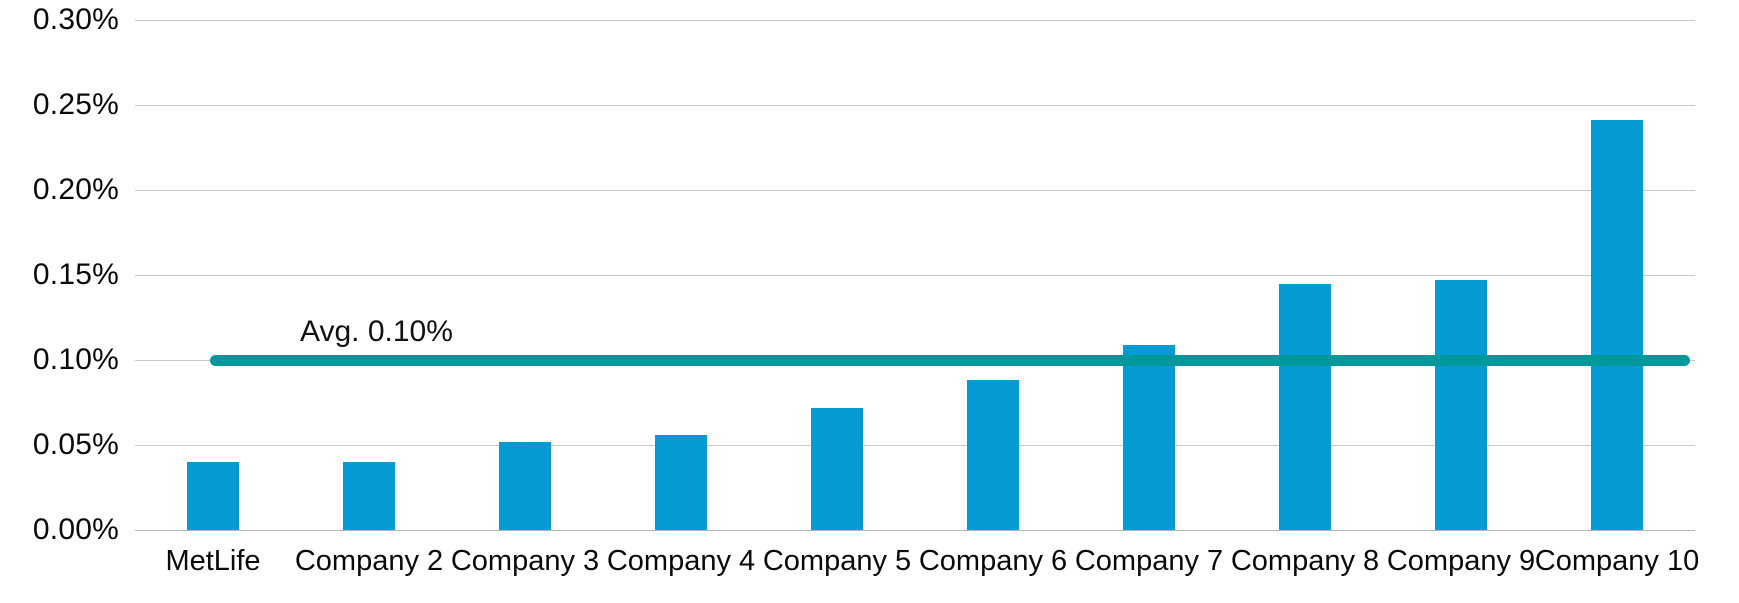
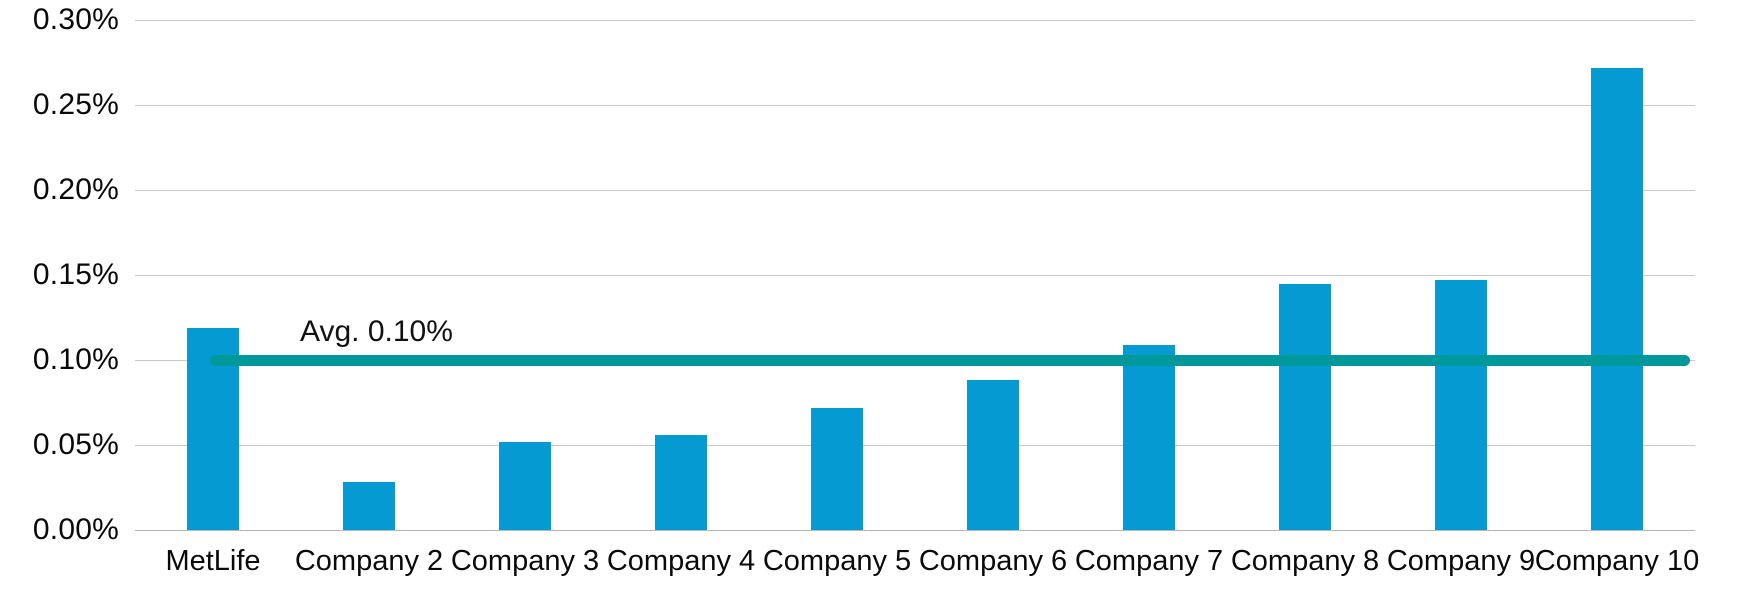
MetLife: 0.040% -> 0.119%
Company 2: 0.040% -> 0.028%
Company 10: 0.241% -> 0.272%
